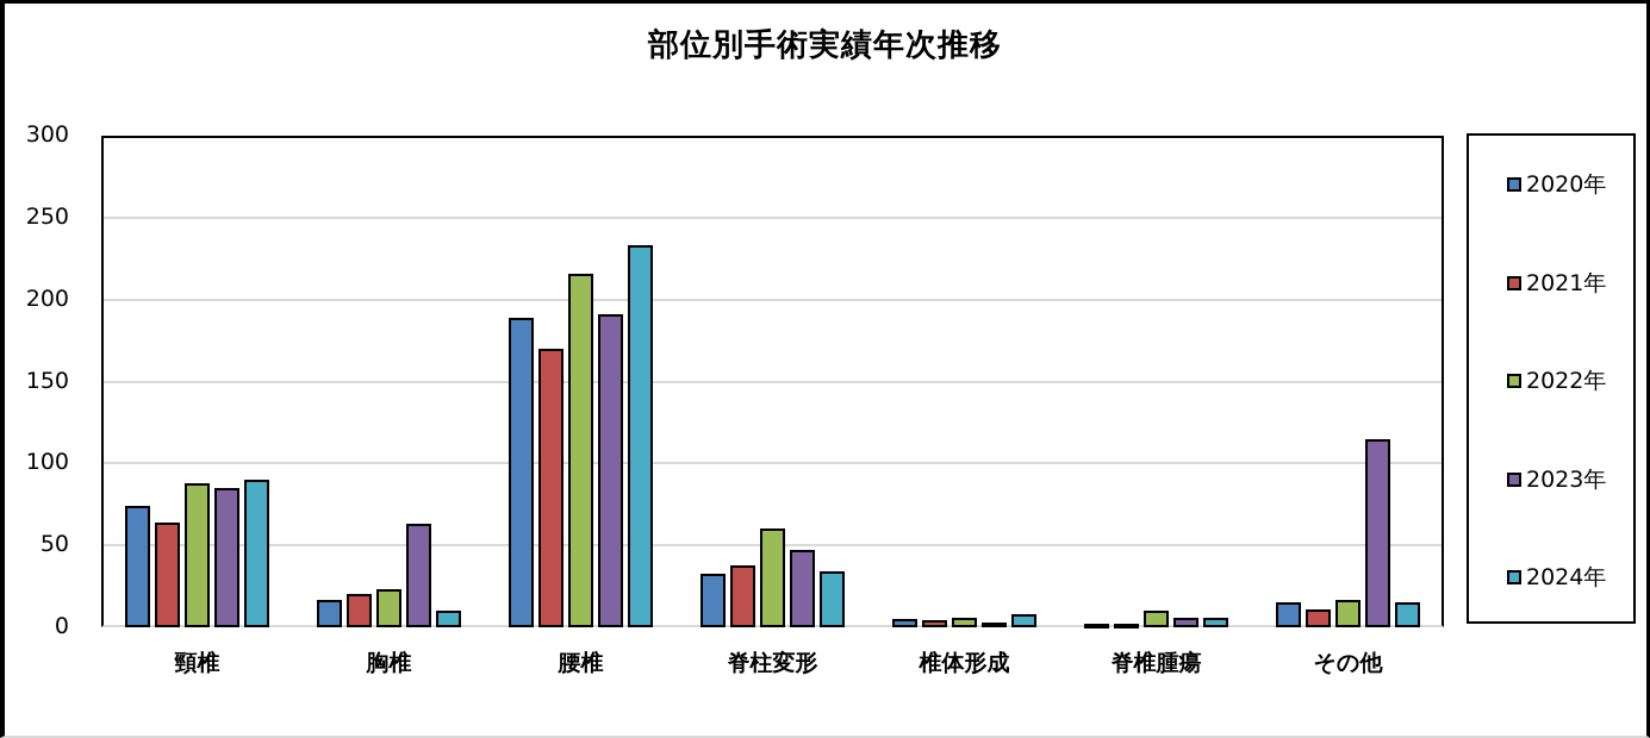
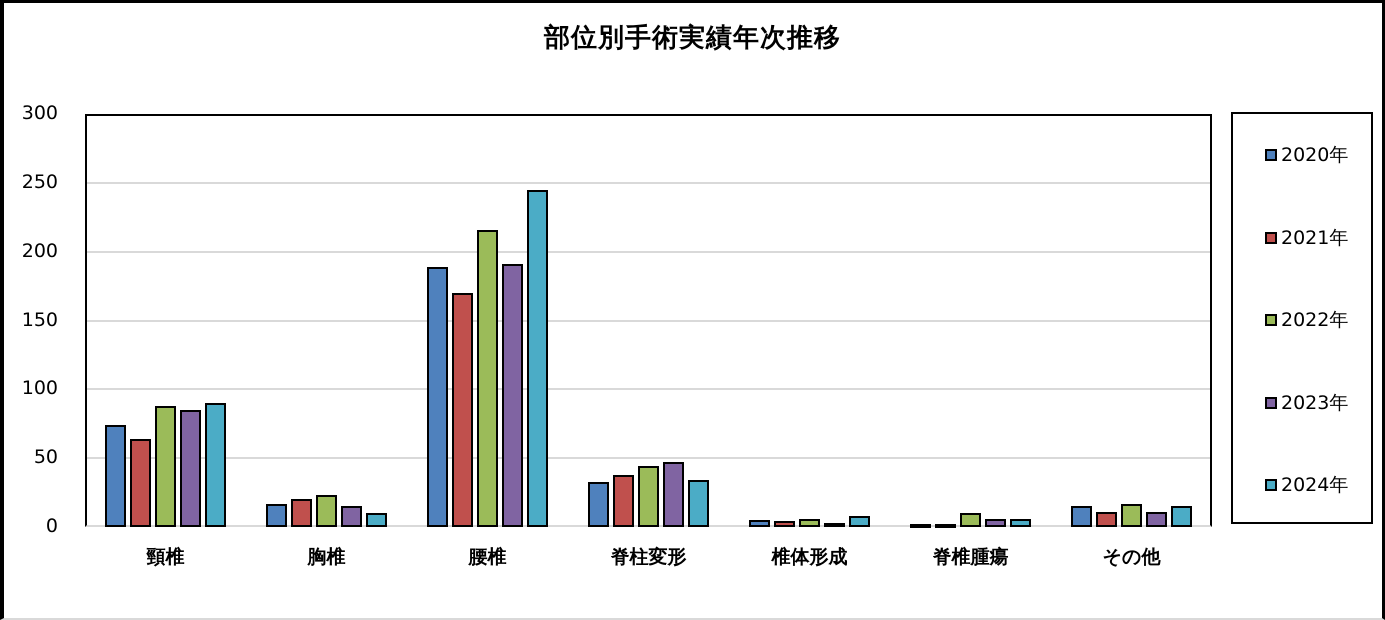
2023年/胸椎: 63 -> 15
2024年/腰椎: 233 -> 245
2022年/脊柱変形: 60 -> 44
2023年/その他: 115 -> 11
